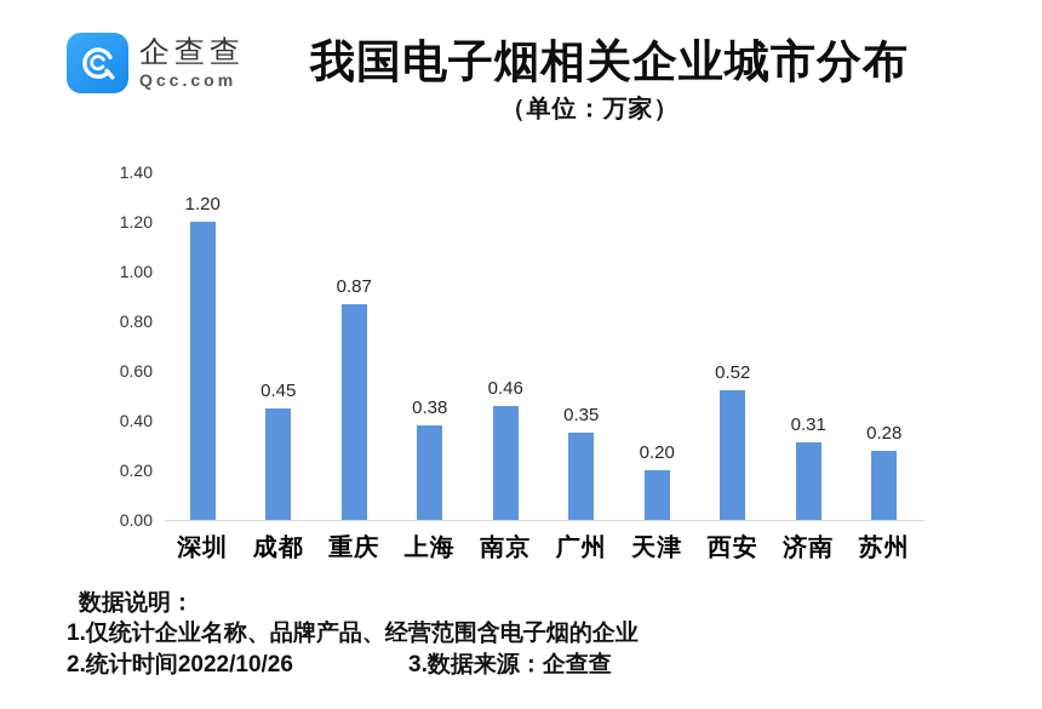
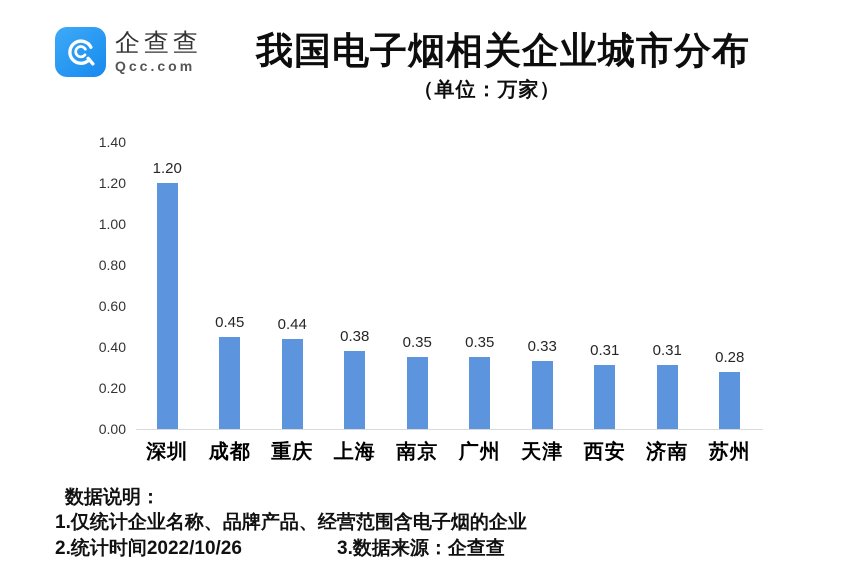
重庆: 0.87 -> 0.44
南京: 0.46 -> 0.35
天津: 0.20 -> 0.33
西安: 0.52 -> 0.31
